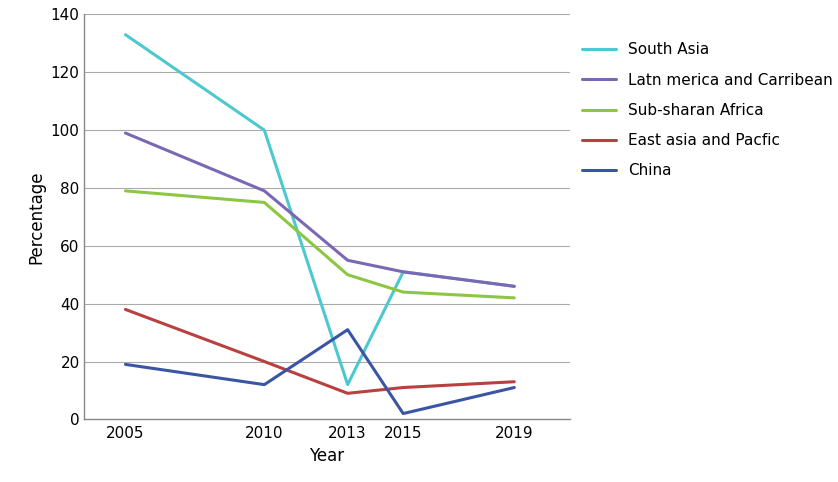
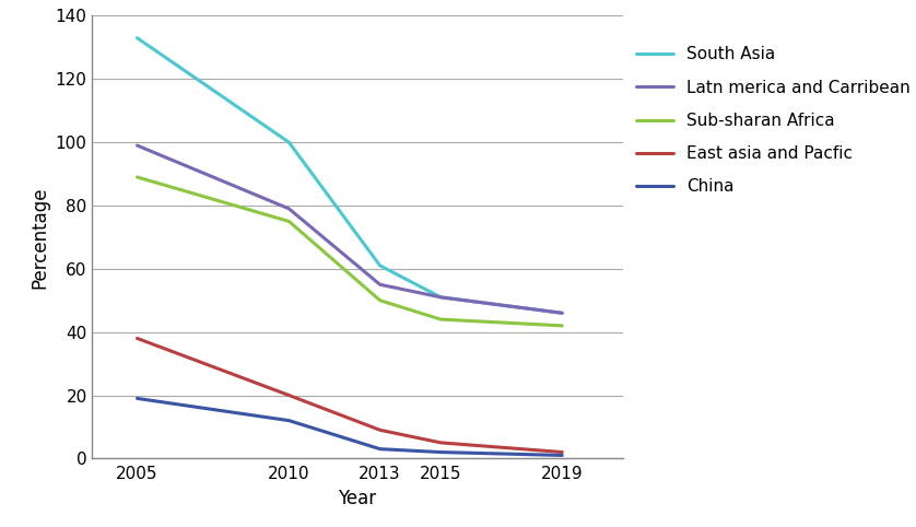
Sub-sharan Africa/2005: 79 -> 89
South Asia/2013: 12 -> 61
China/2013: 31 -> 3
East asia and Pacfic/2015: 11 -> 5
East asia and Pacfic/2019: 13 -> 2
China/2019: 11 -> 1
